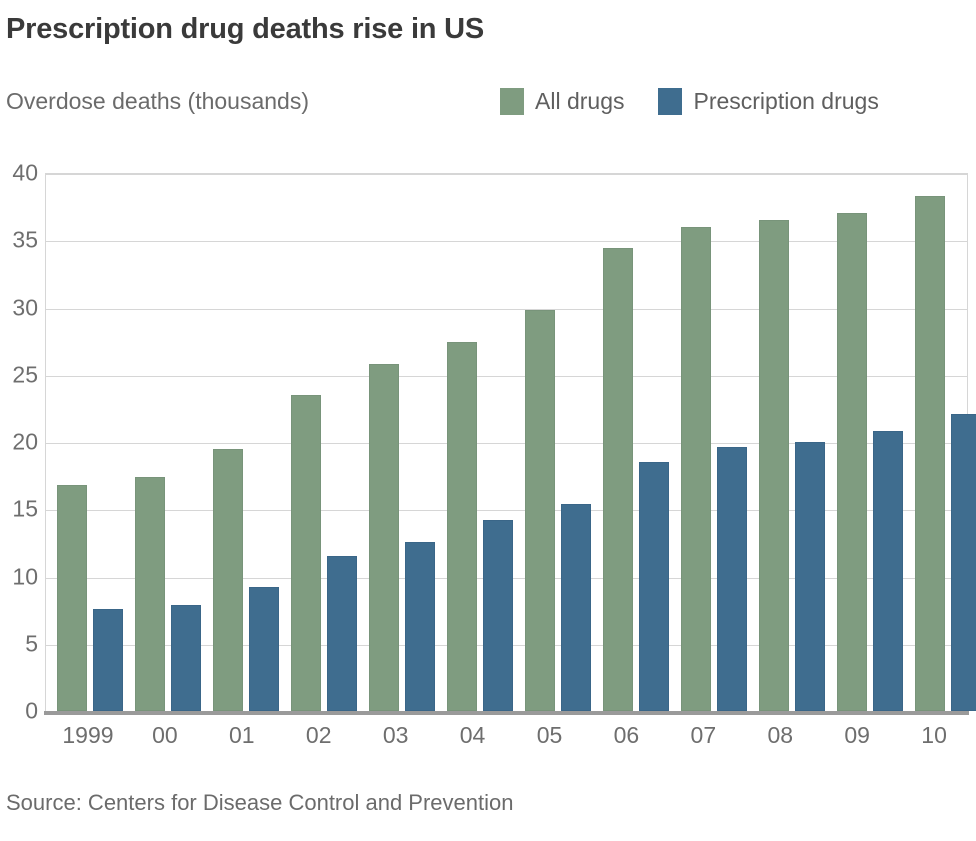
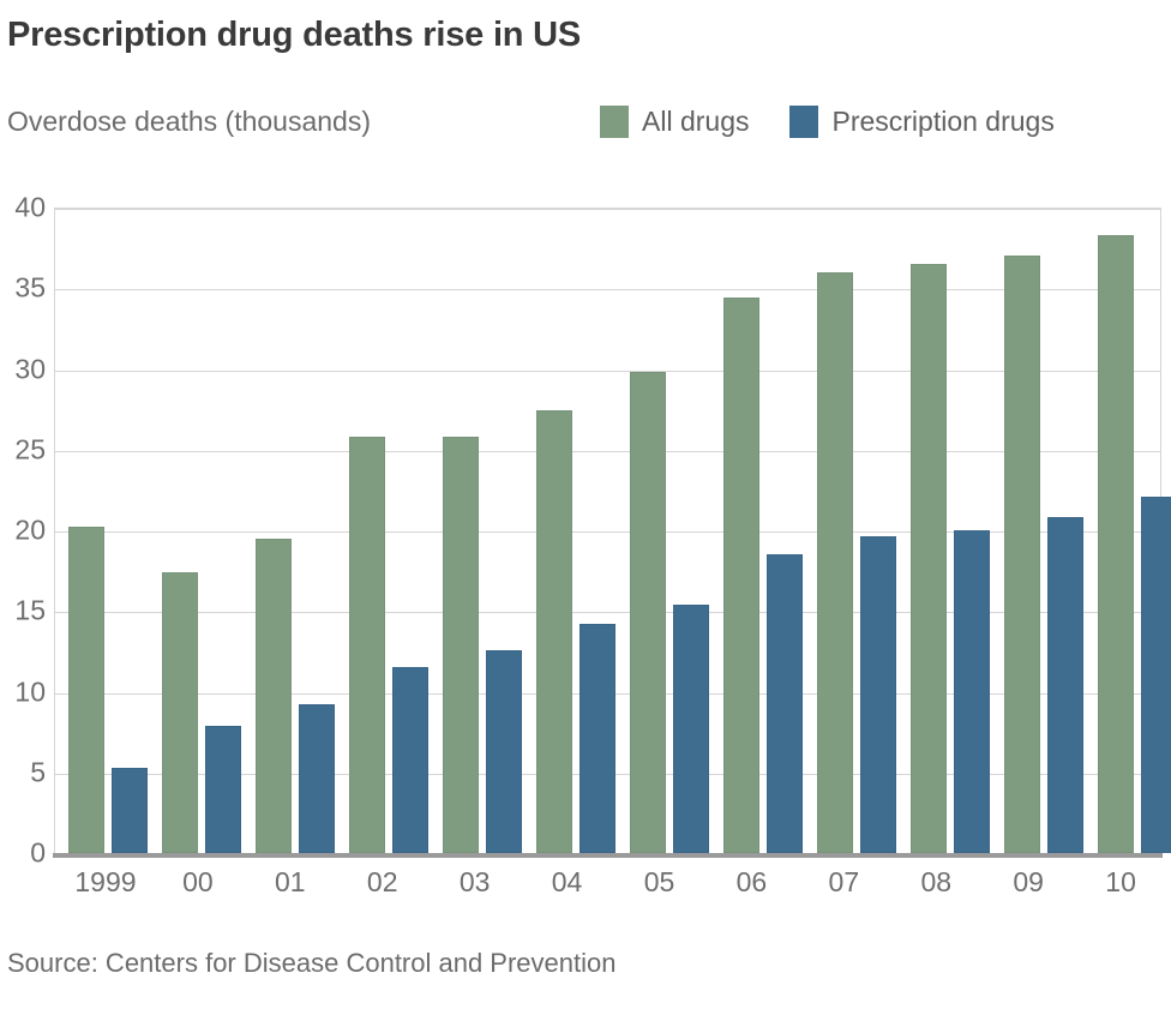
All drugs/1999: 16.8 -> 20.2
Prescription drugs/1999: 7.6 -> 5.3
All drugs/02: 23.5 -> 25.8
